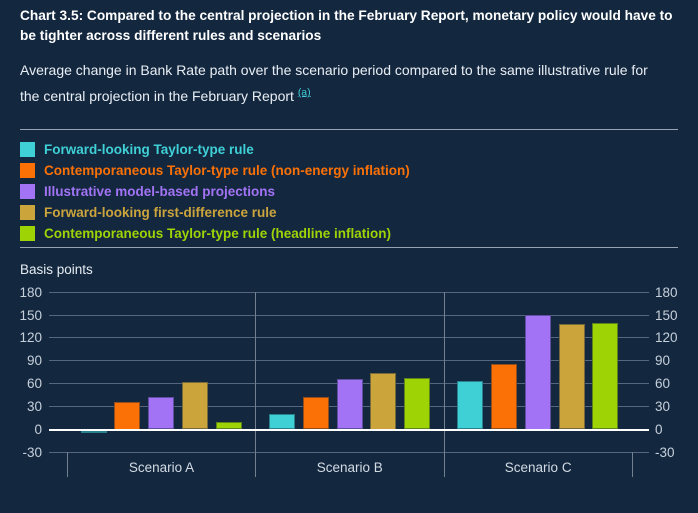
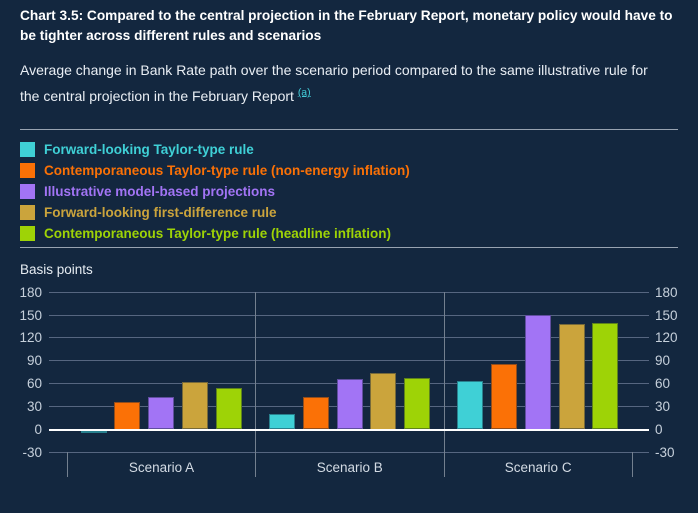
Contemporaneous Taylor-type rule (headline inflation)/Scenario A: 10 -> 50
